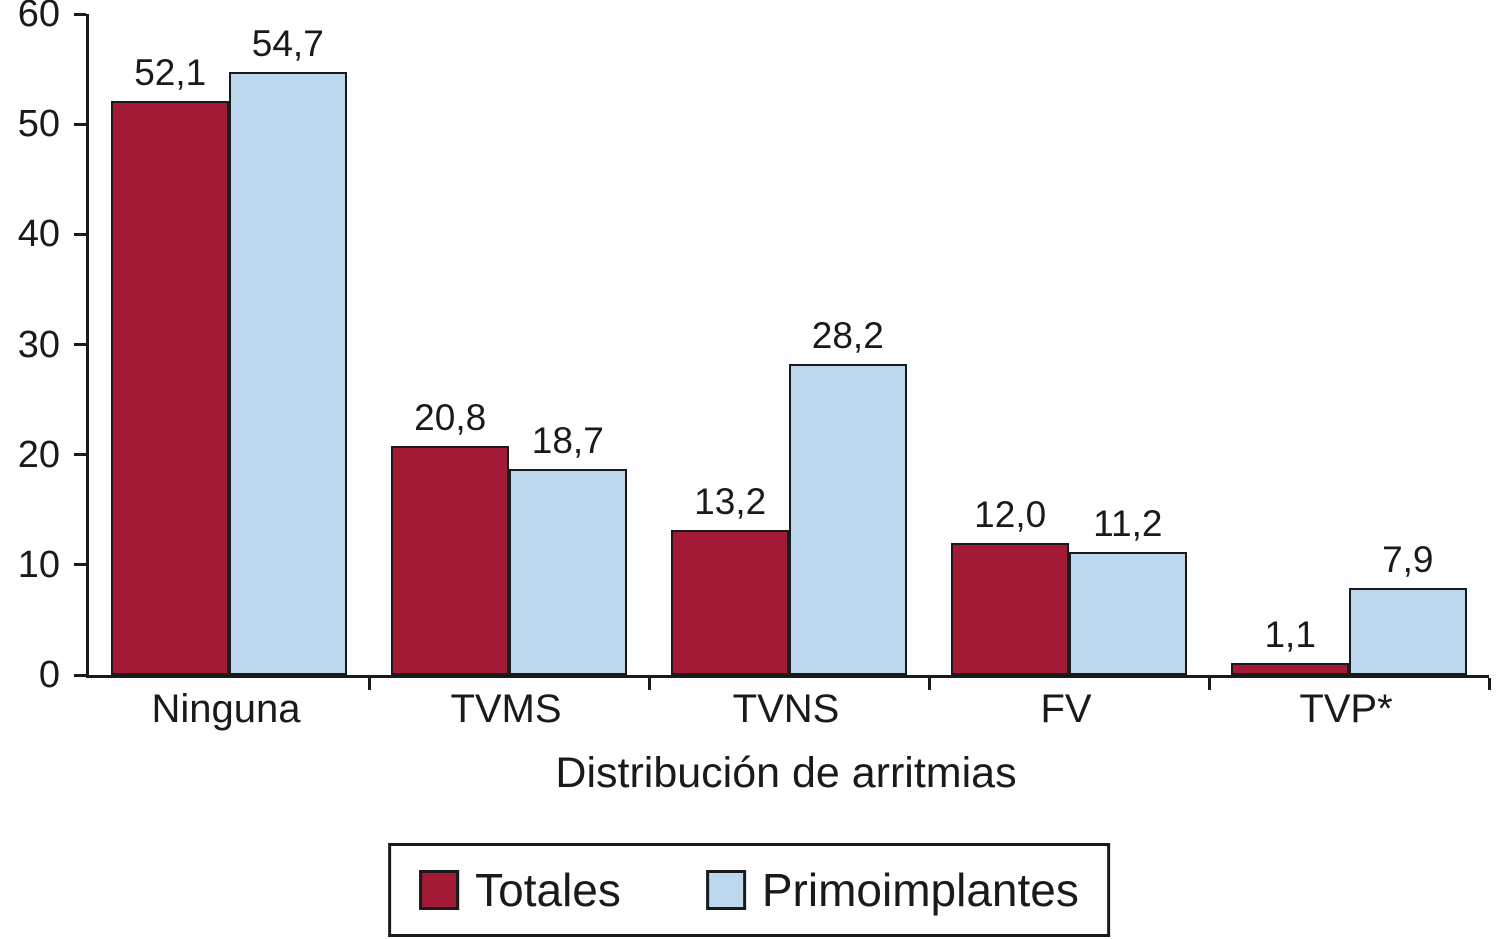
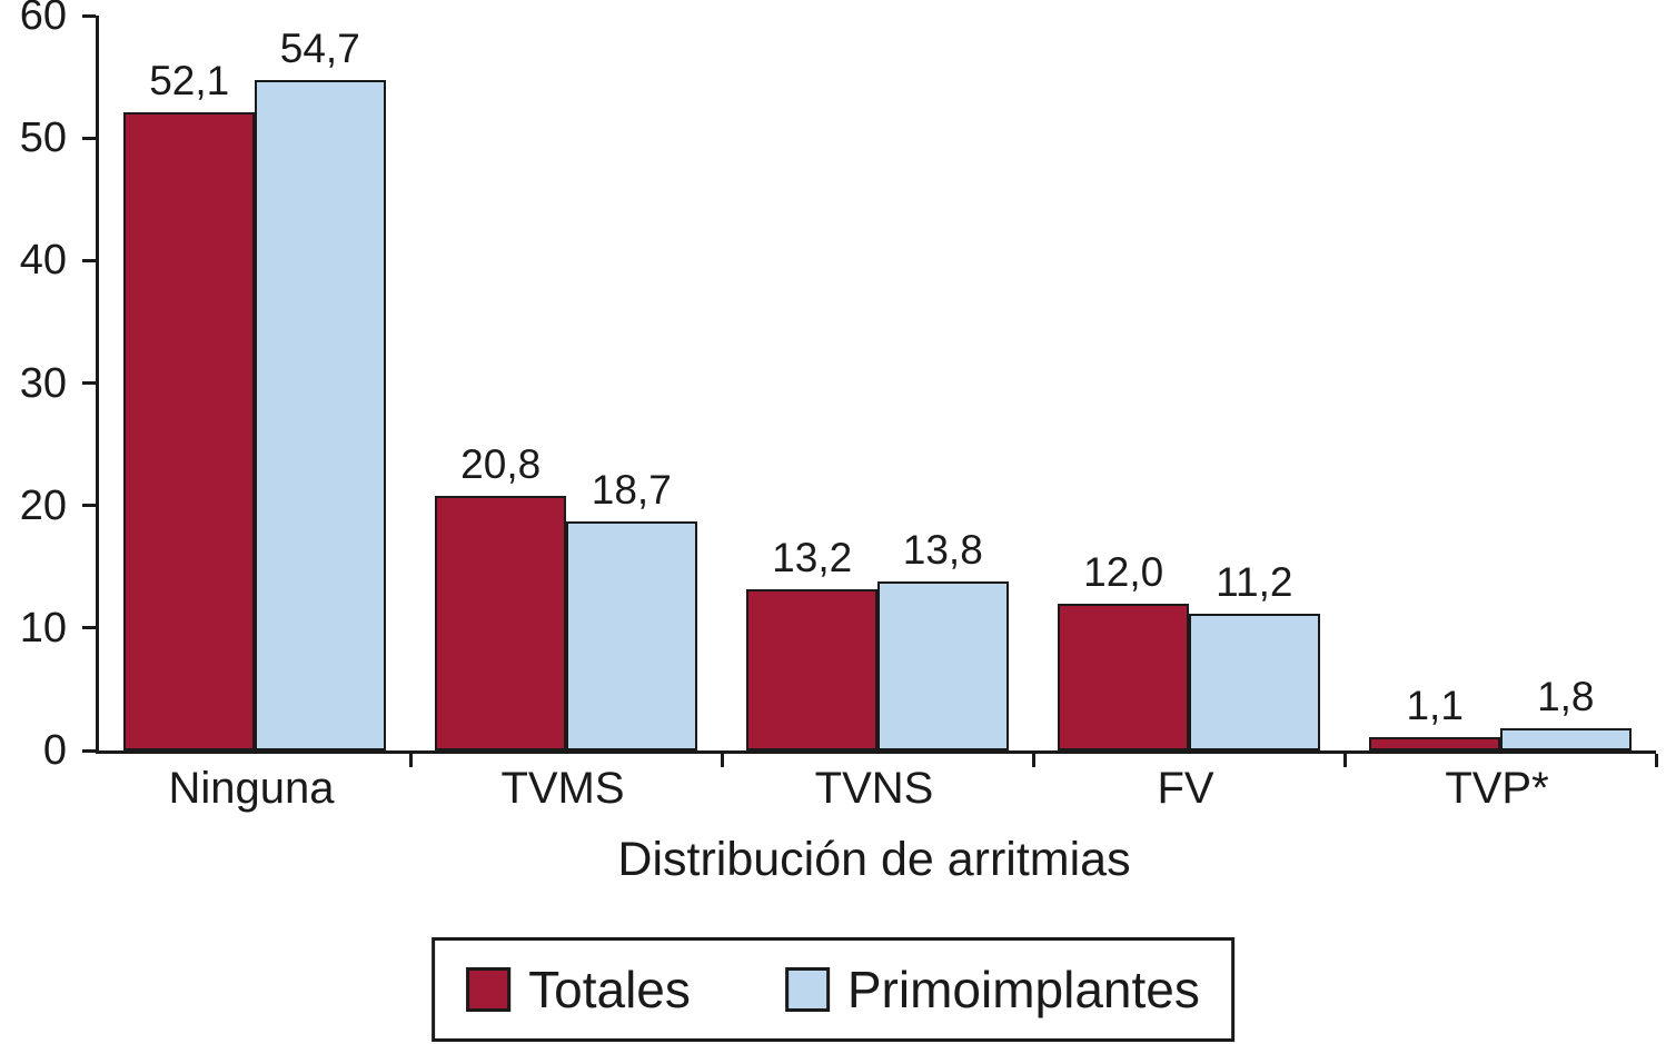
Primoimplantes/TVNS: 28,2 -> 13,8
Primoimplantes/TVP*: 7,9 -> 1,8
